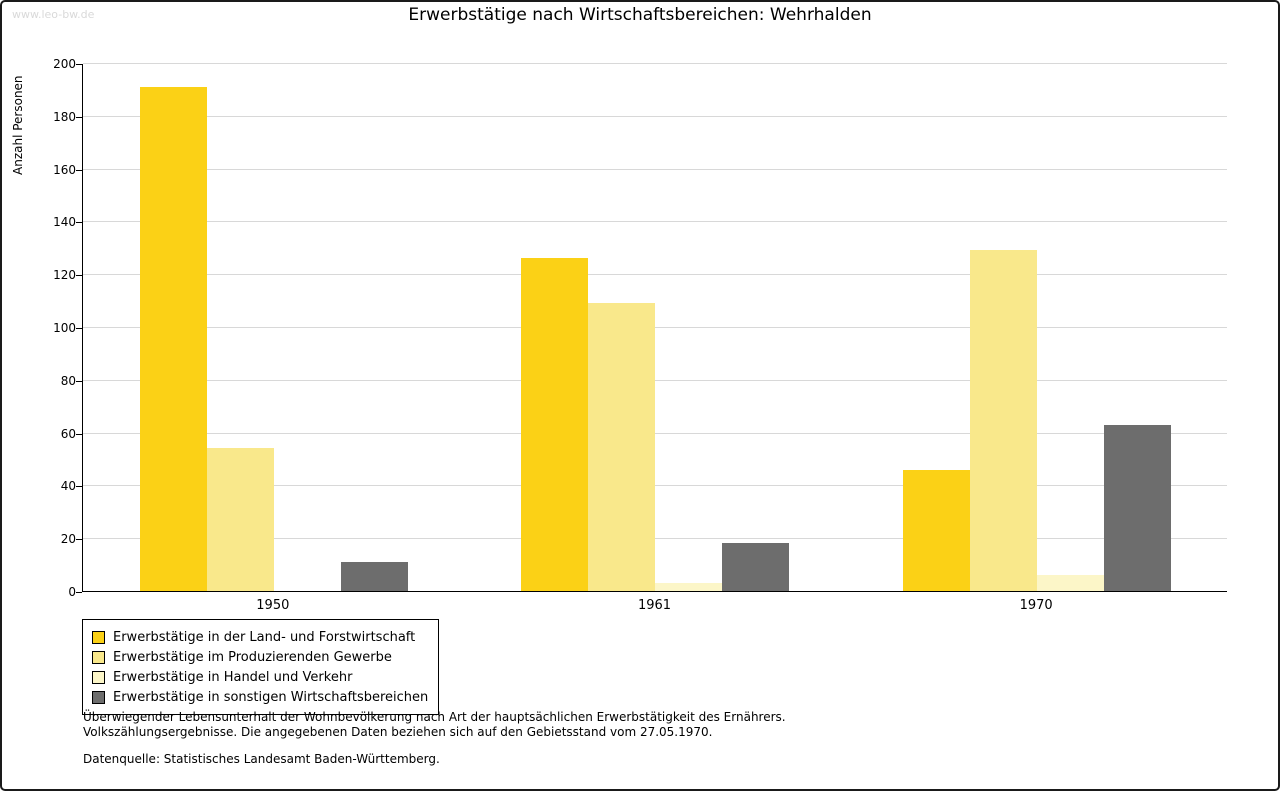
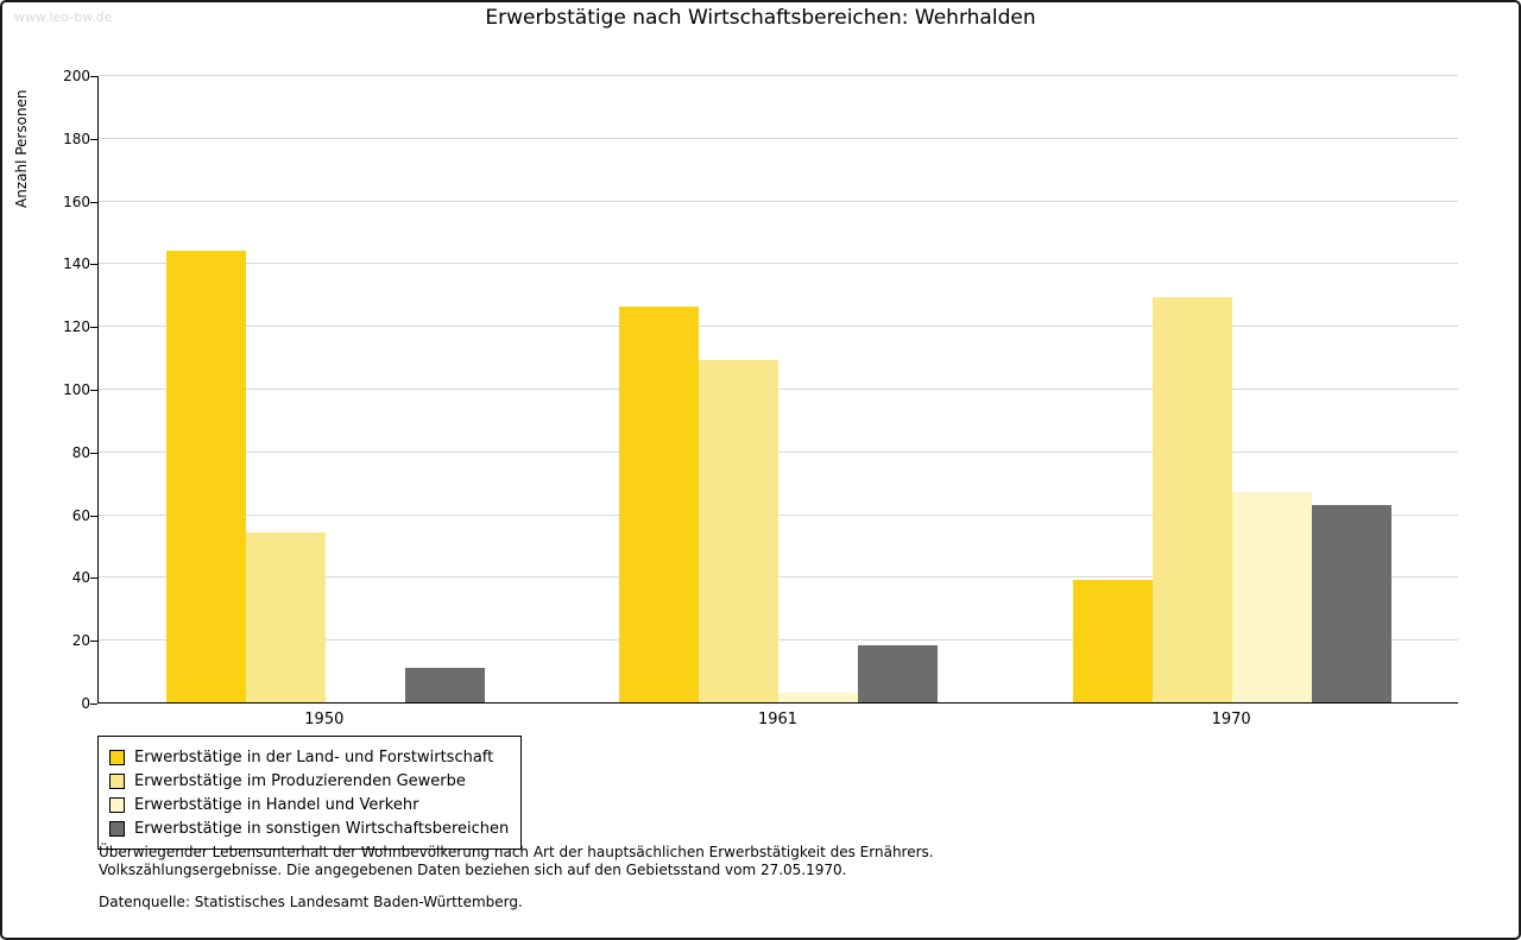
Erwerbstätige in der Land- und Forstwirtschaft/1950: 191 -> 144
Erwerbstätige in der Land- und Forstwirtschaft/1970: 46 -> 39
Erwerbstätige in Handel und Verkehr/1970: 6 -> 67
